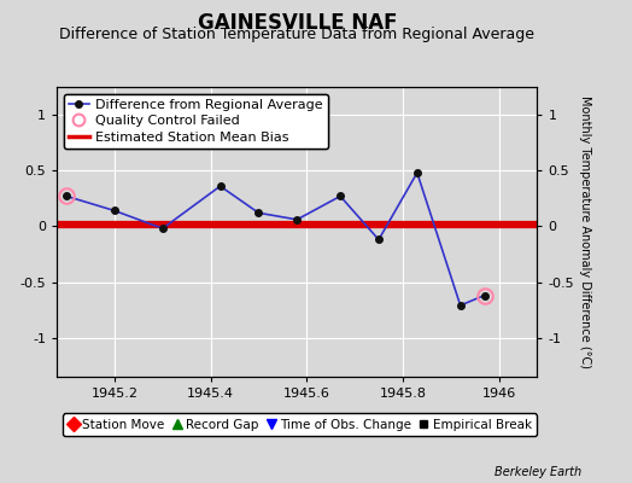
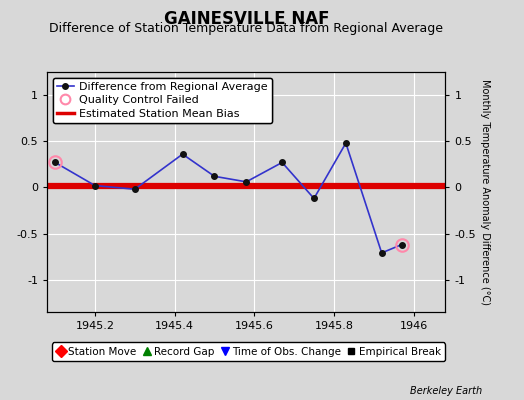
1945.2: 0.14 -> 0.02
